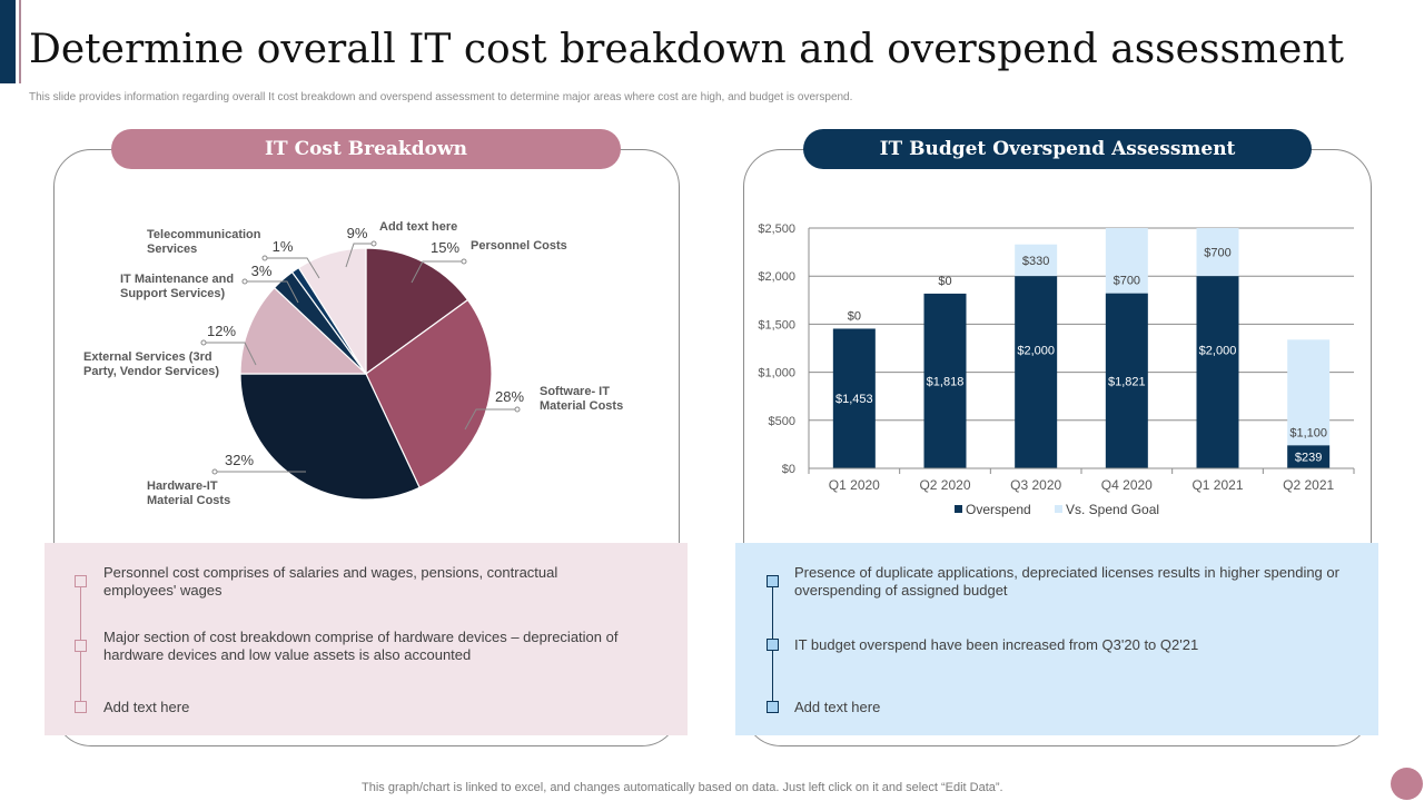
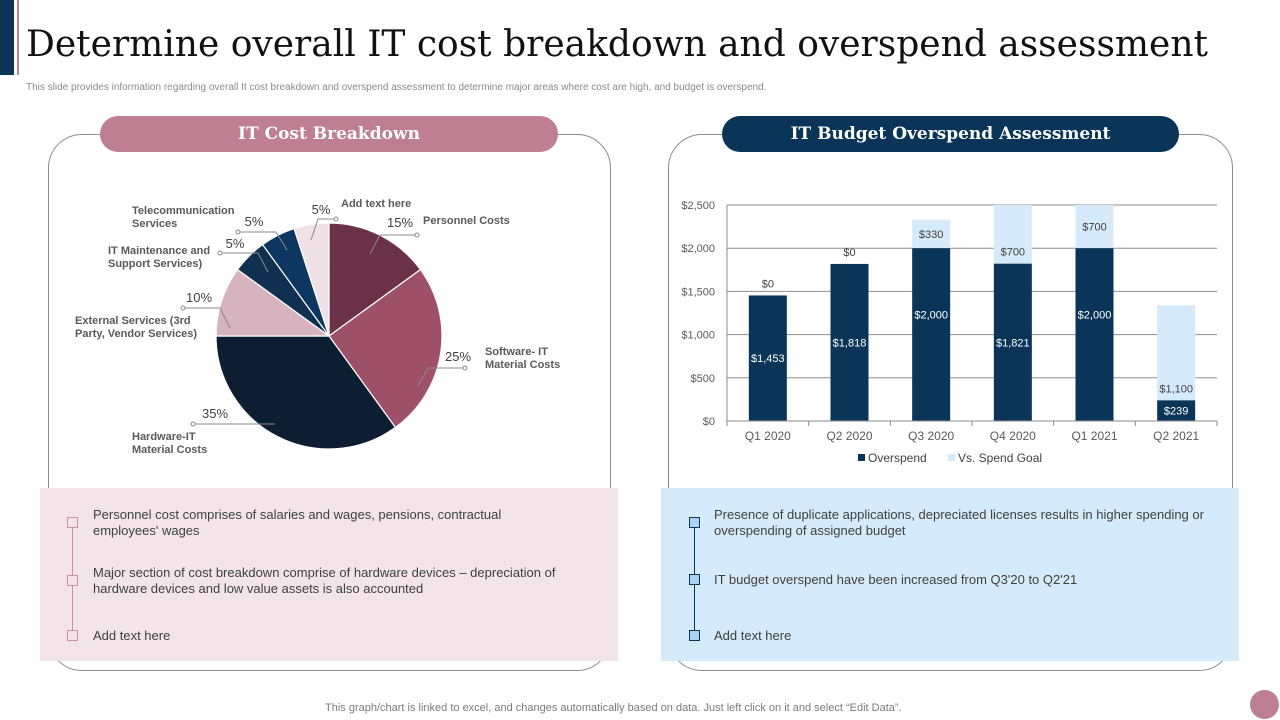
IT Cost Breakdown/Software- IT Material Costs: 28% -> 25%
IT Cost Breakdown/Hardware-IT Material Costs: 32% -> 35%
IT Cost Breakdown/External Services (3rd Party, Vendor Services): 12% -> 10%
IT Cost Breakdown/IT Maintenance and Support Services): 3% -> 5%
IT Cost Breakdown/Telecommunication Services: 1% -> 5%
IT Cost Breakdown/Add text here: 9% -> 5%
